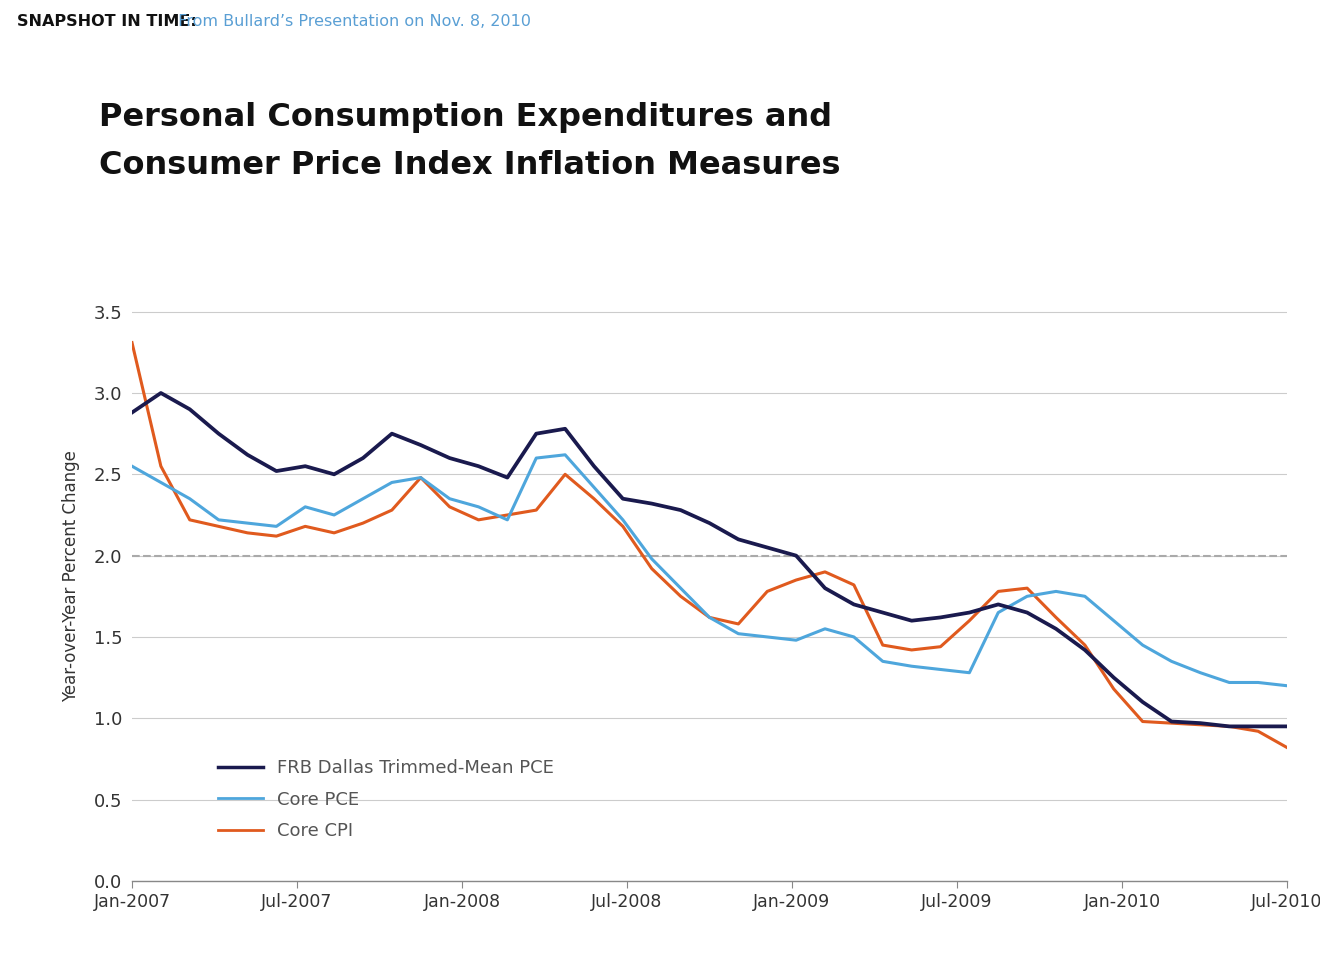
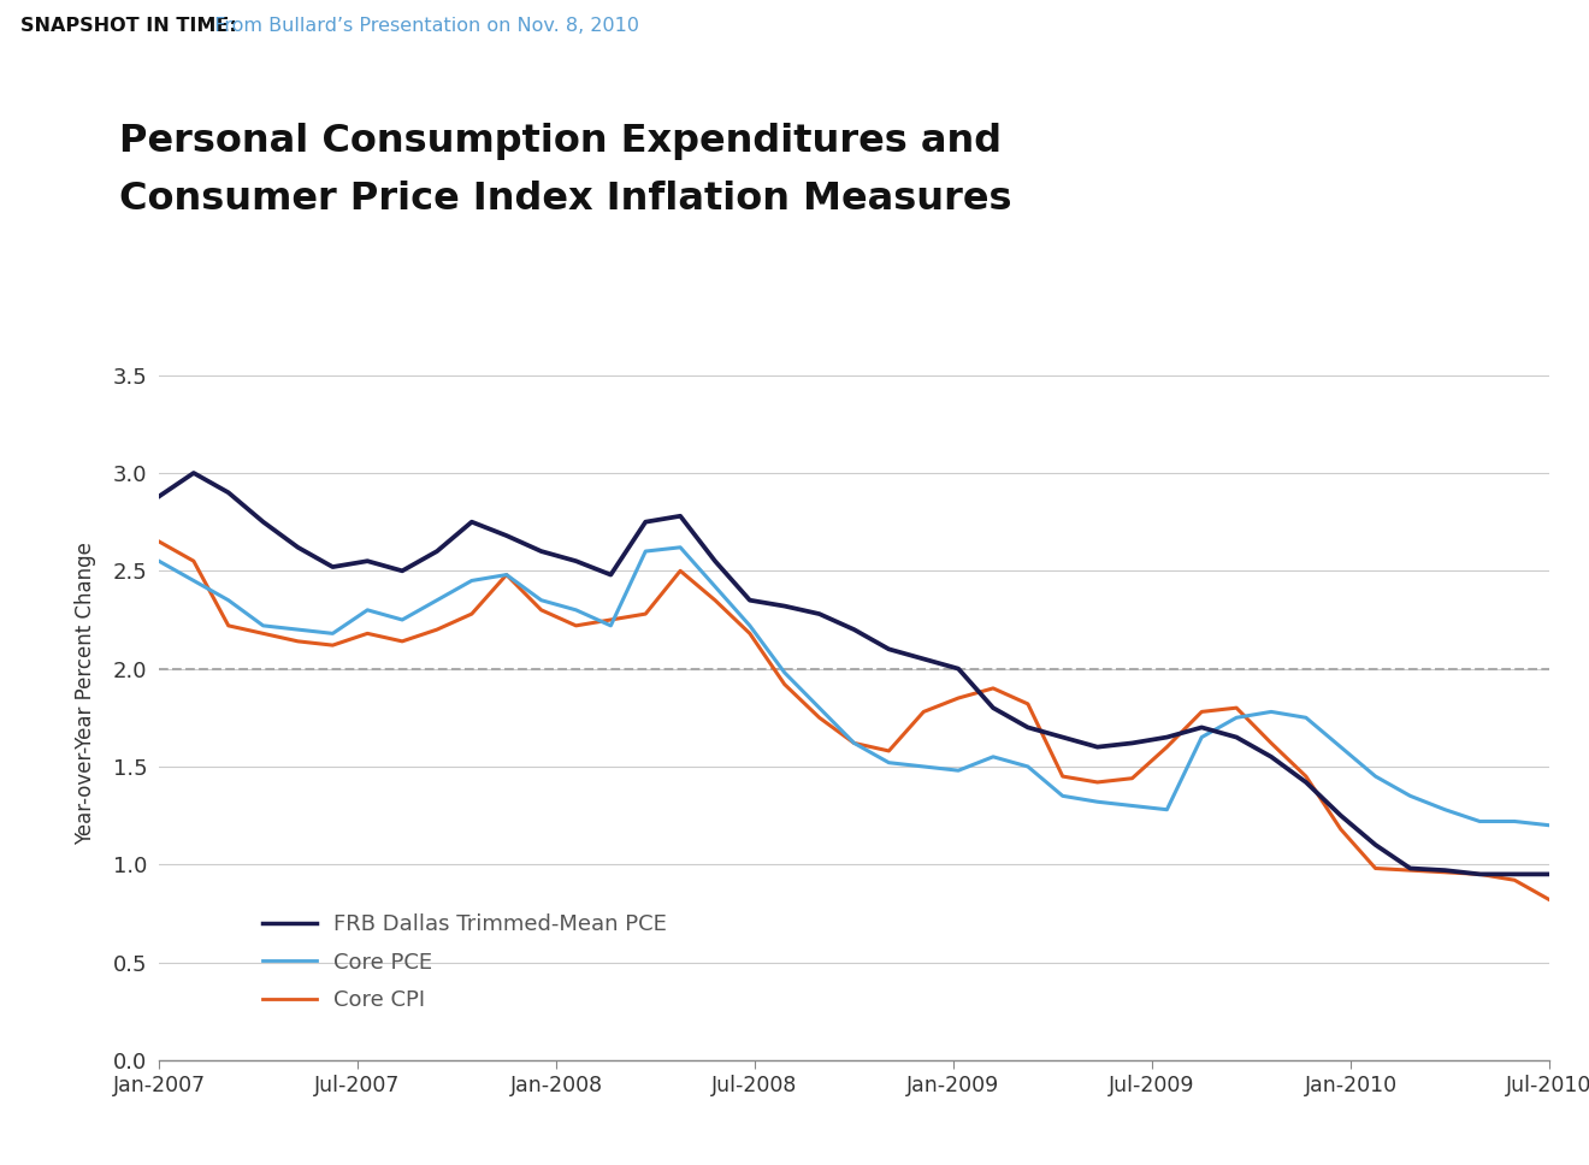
Core CPI/Jan-2007: 3.31 -> 2.65
